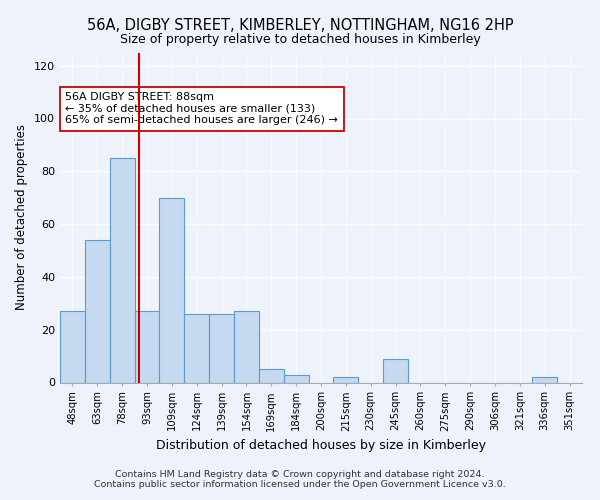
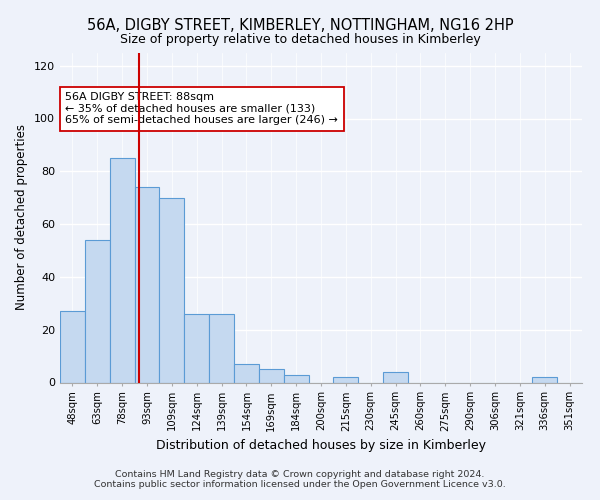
93sqm: 27 -> 74
154sqm: 27 -> 7
245sqm: 9 -> 4
